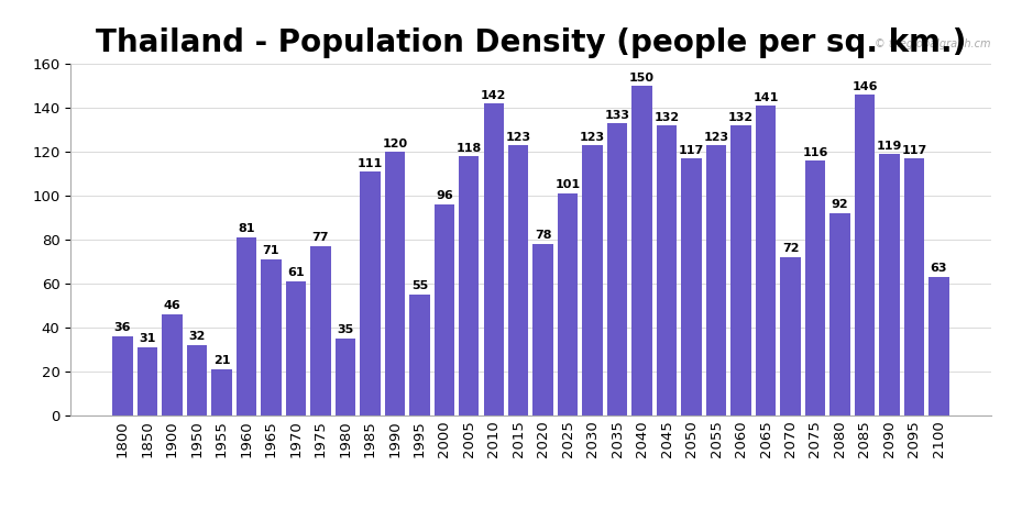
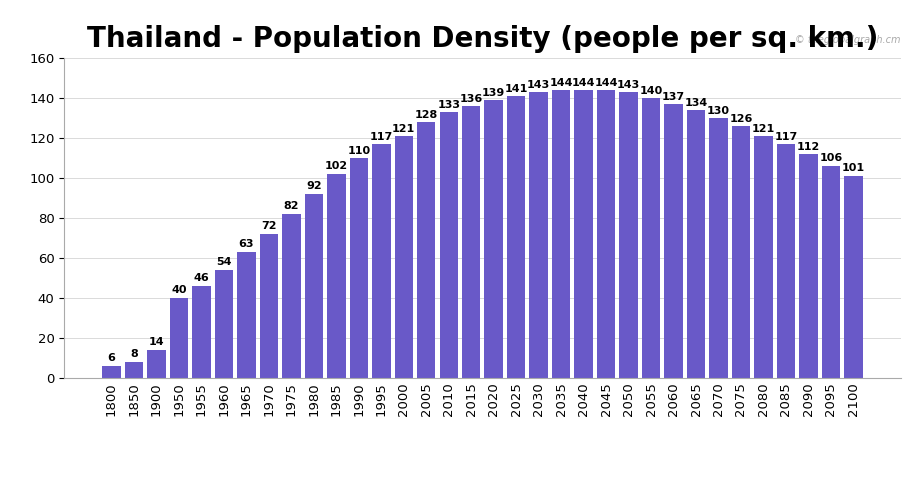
1800: 36 -> 6
1850: 31 -> 8
1900: 46 -> 14
1950: 32 -> 40
1955: 21 -> 46
1960: 81 -> 54
1965: 71 -> 63
1970: 61 -> 72
1975: 77 -> 82
1980: 35 -> 92
1985: 111 -> 102
1990: 120 -> 110
1995: 55 -> 117
2000: 96 -> 121
2005: 118 -> 128
2010: 142 -> 133
2015: 123 -> 136
2020: 78 -> 139
2025: 101 -> 141
2030: 123 -> 143
2035: 133 -> 144
2040: 150 -> 144
2045: 132 -> 144
2050: 117 -> 143
2055: 123 -> 140
2060: 132 -> 137
2065: 141 -> 134
2070: 72 -> 130
2075: 116 -> 126
2080: 92 -> 121
2085: 146 -> 117
2090: 119 -> 112
2095: 117 -> 106
2100: 63 -> 101
